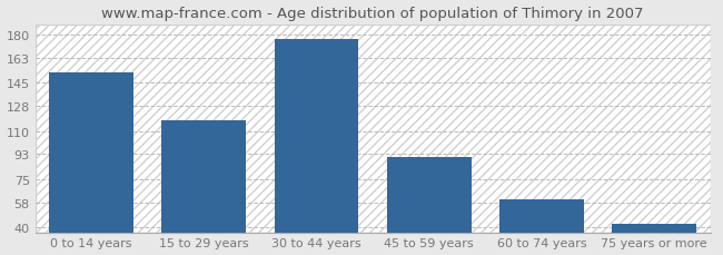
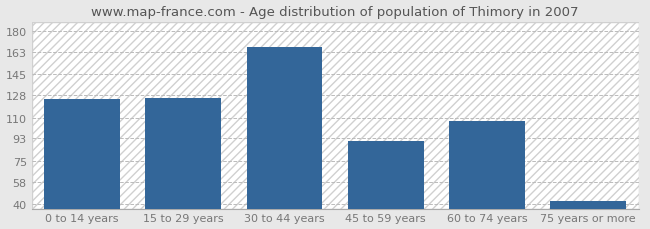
0 to 14 years: 153 -> 125
15 to 29 years: 118 -> 126
30 to 44 years: 177 -> 167
60 to 74 years: 60 -> 107
